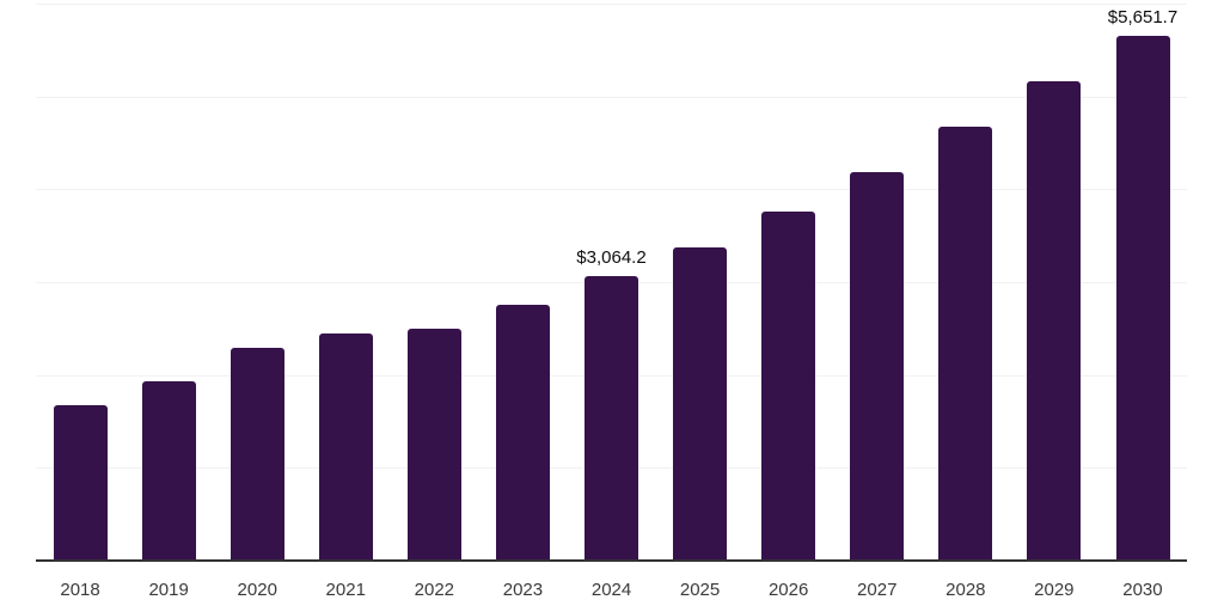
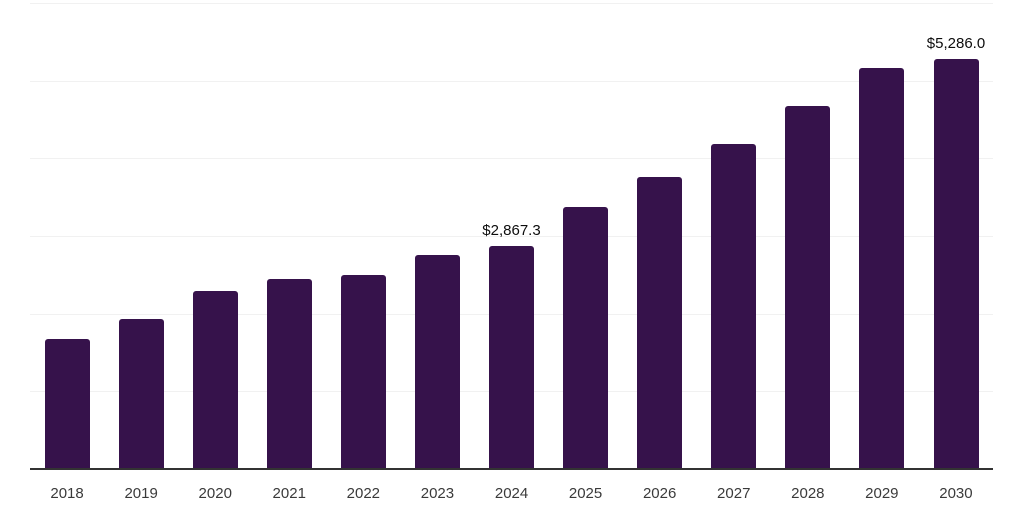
2024: $3,064.2 -> $2,867.3
2030: $5,651.7 -> $5,286.0
